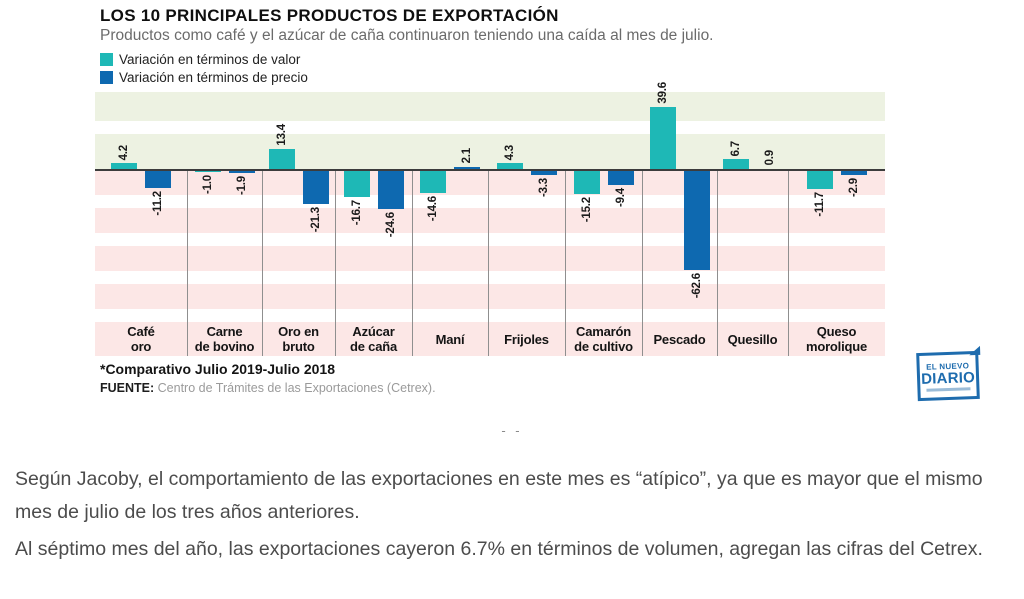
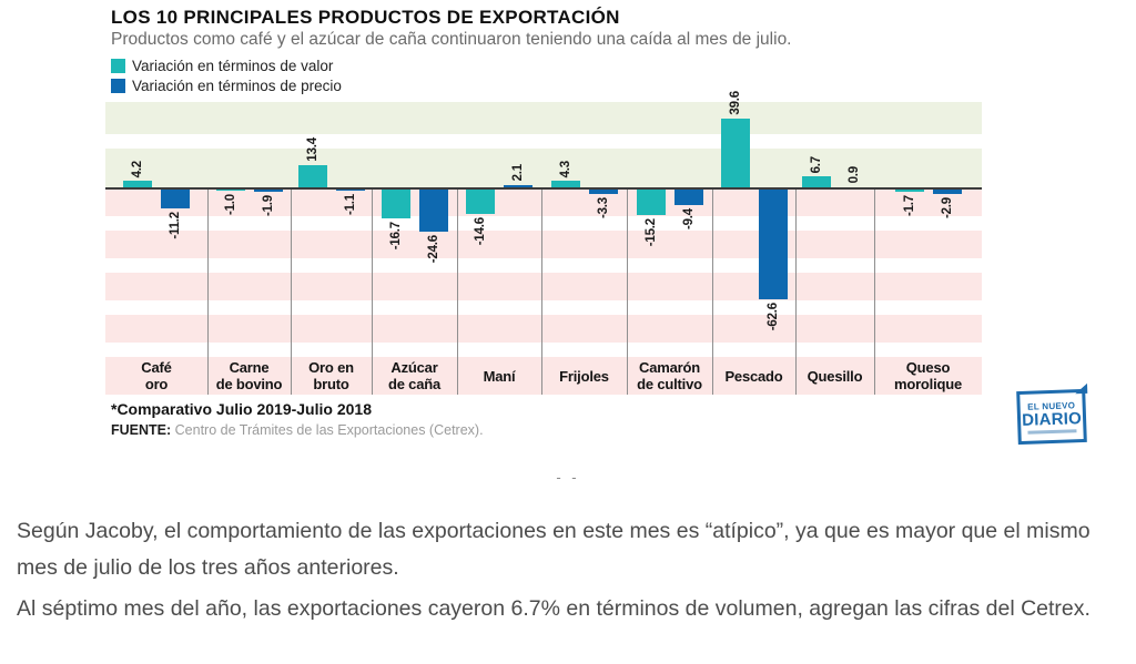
Variación en términos de precio/Oro en bruto: -21.3 -> -1.1
Variación en términos de valor/Queso morolique: -11.7 -> -1.7
